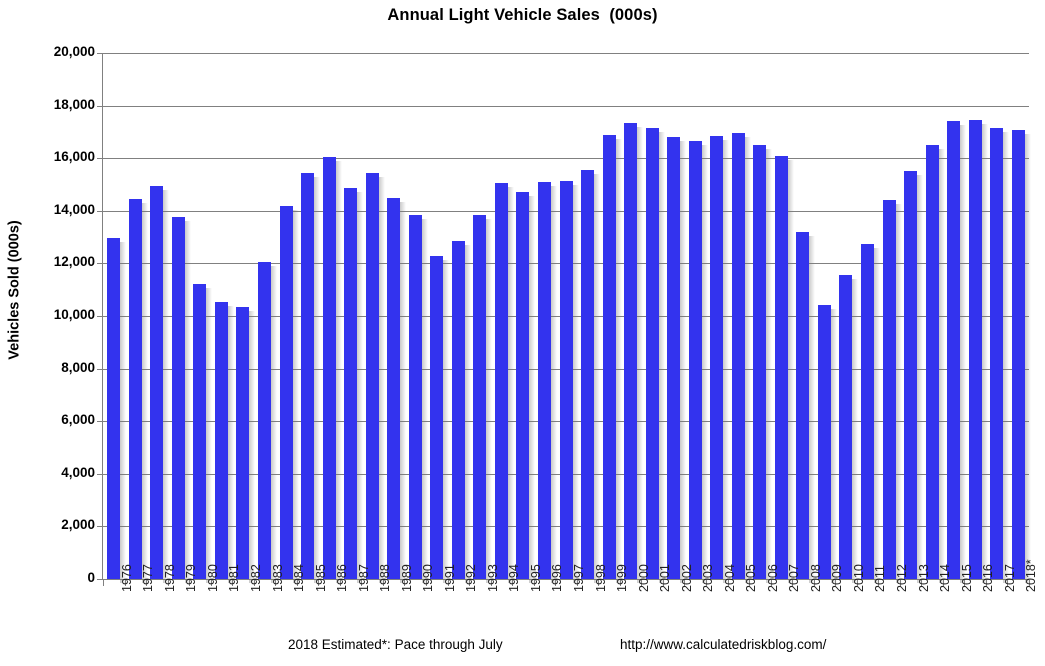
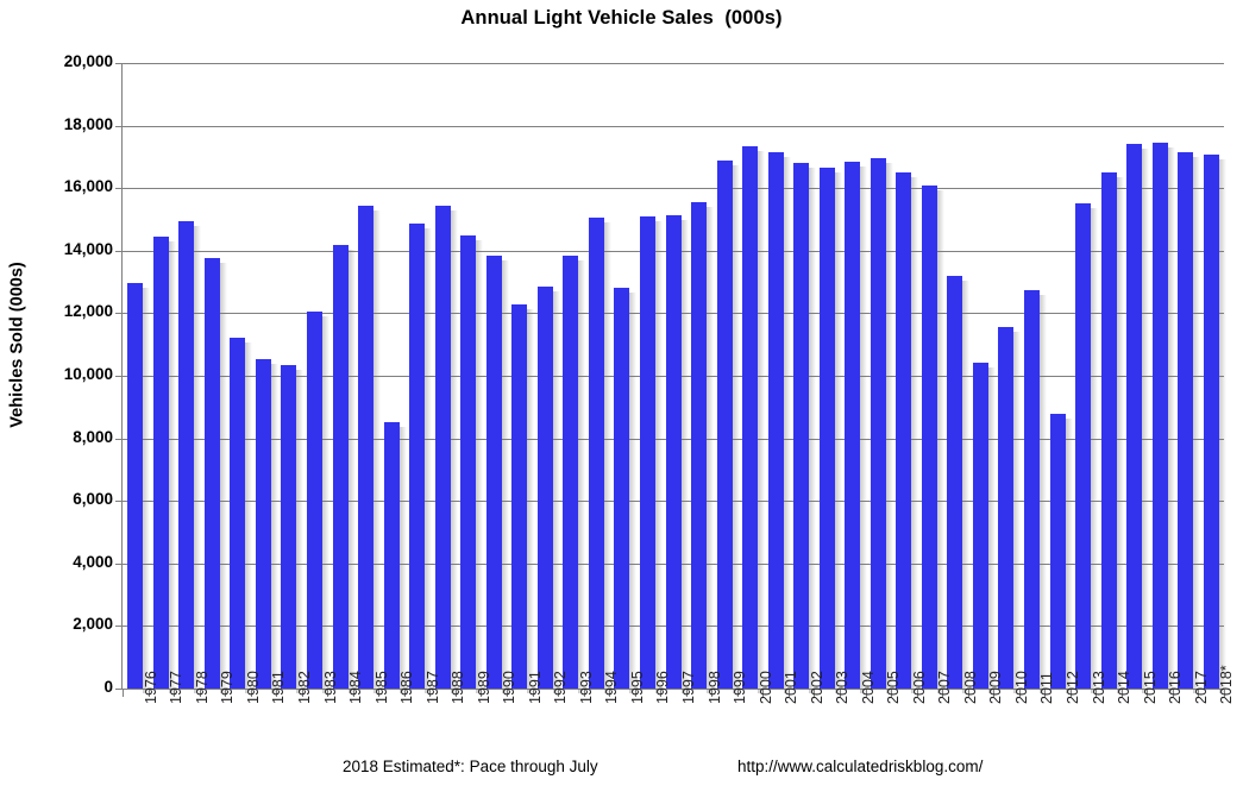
1986: 16000 -> 8500
1995: 14700 -> 12800
2012: 14400 -> 8800
